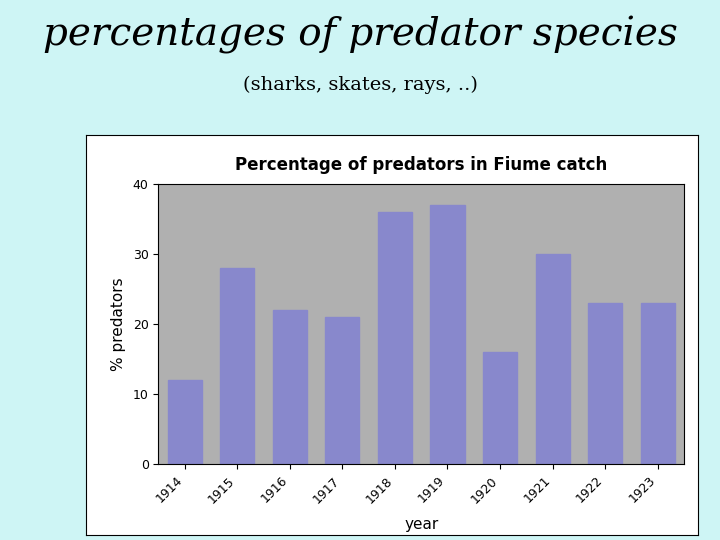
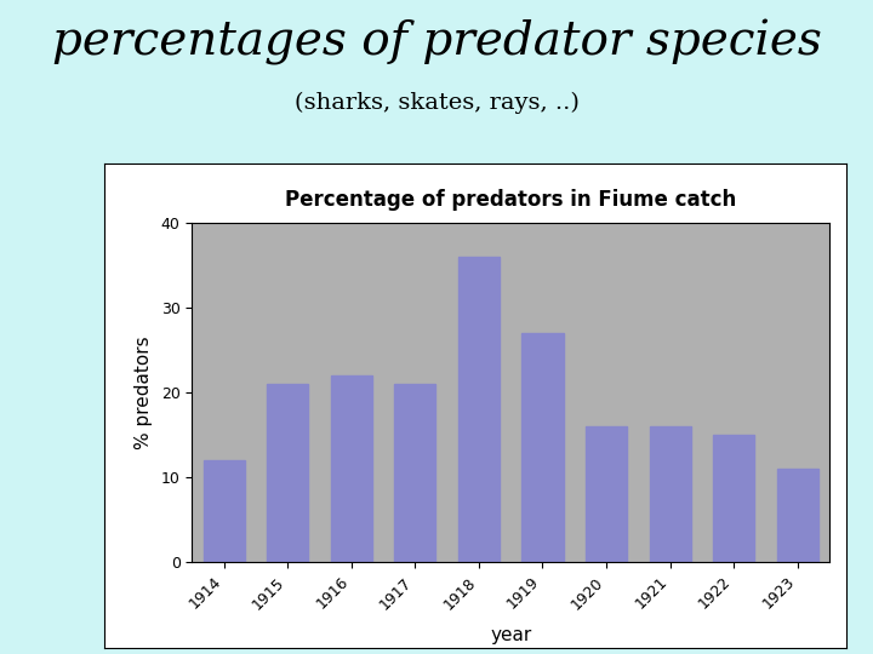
1915: 28 -> 21
1919: 37 -> 27
1921: 30 -> 16
1922: 23 -> 15
1923: 23 -> 11
